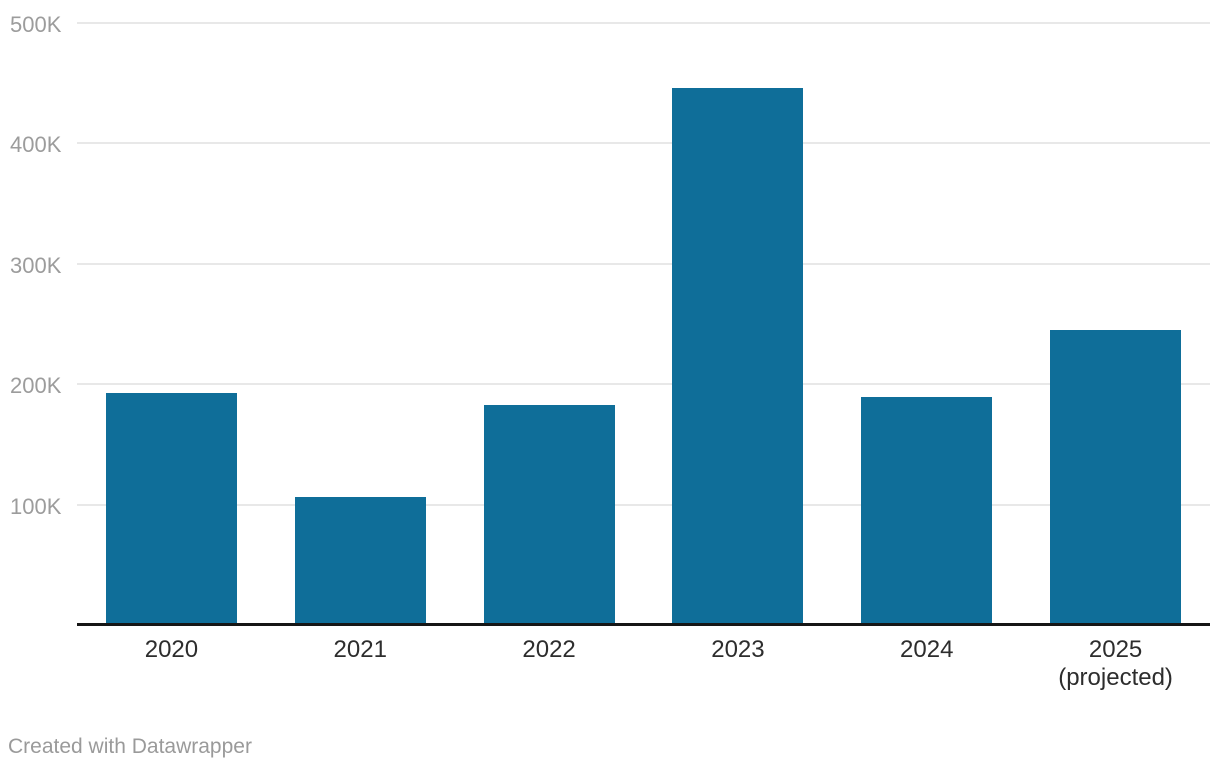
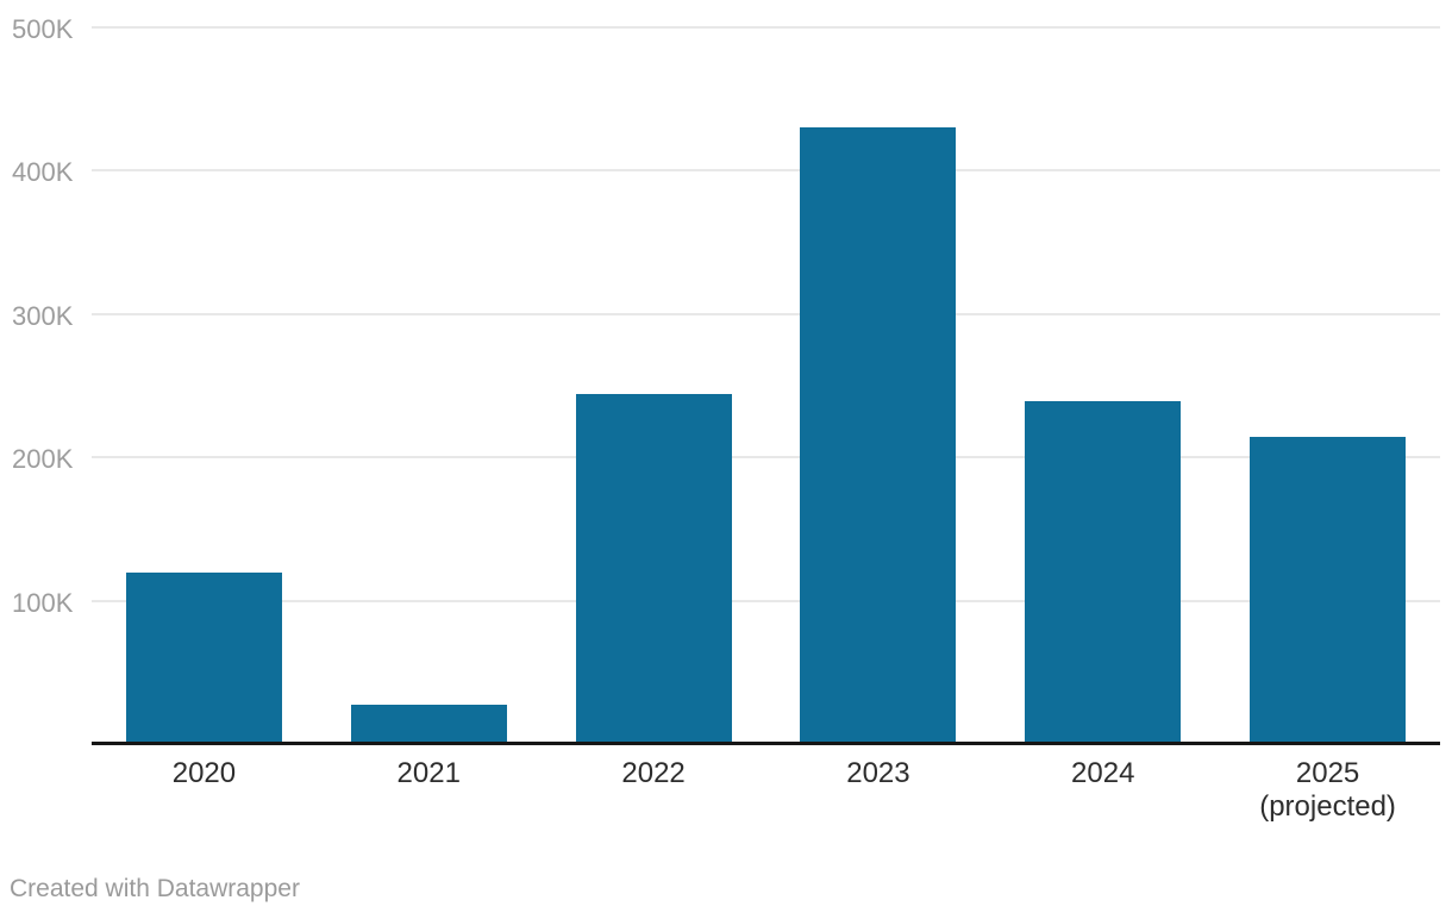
2020: 193K -> 120K
2021: 106K -> 27K
2022: 183K -> 244K
2023: 446K -> 430K
2024: 189K -> 239K
2025 (projected): 245K -> 214K
